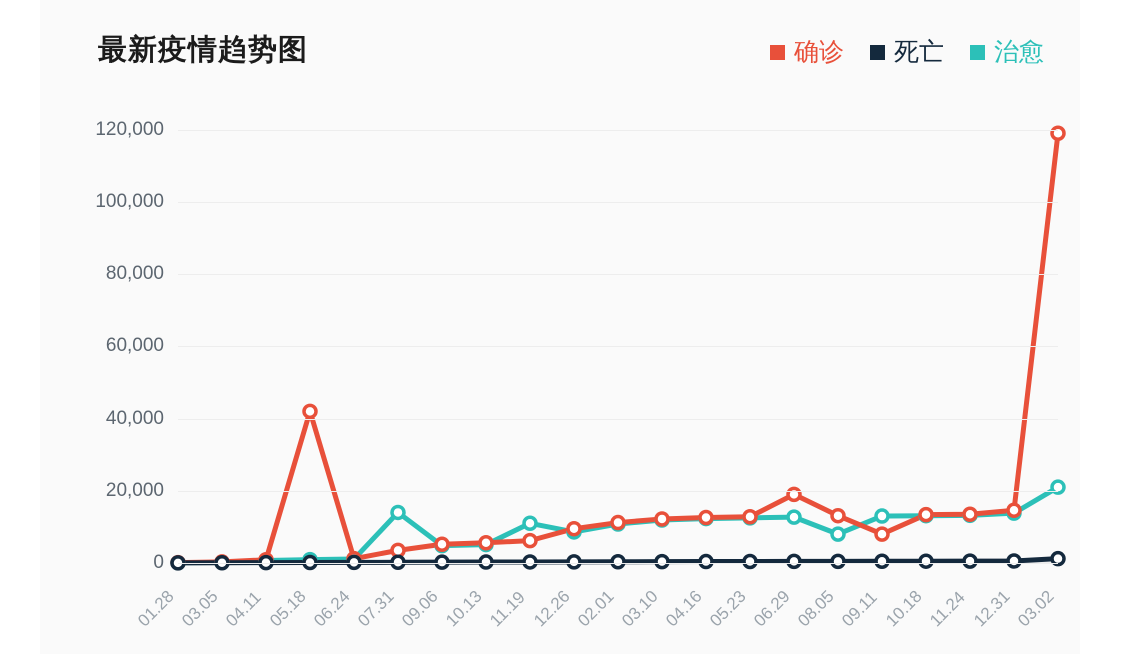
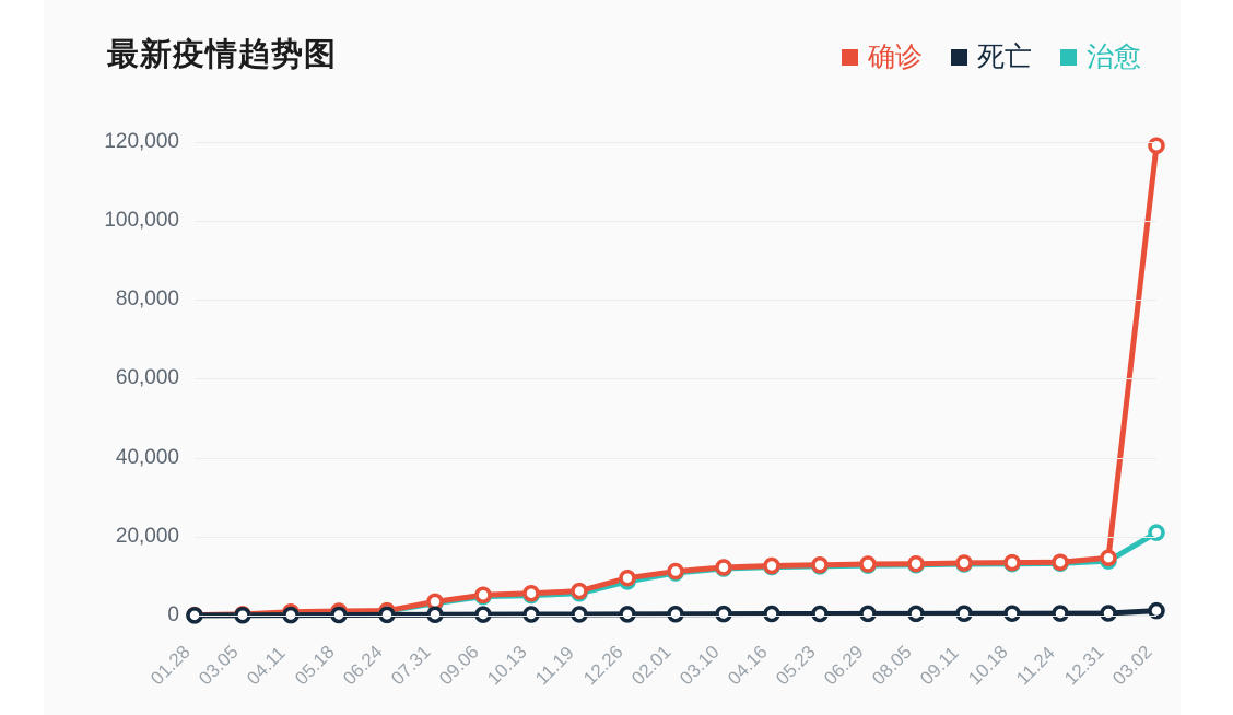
确诊/05.18: 42000 -> 1000
治愈/07.31: 14000 -> 3000
治愈/11.19: 11000 -> 6000
确诊/06.29: 19000 -> 13000
治愈/08.05: 8000 -> 13000
确诊/09.11: 8000 -> 13000
